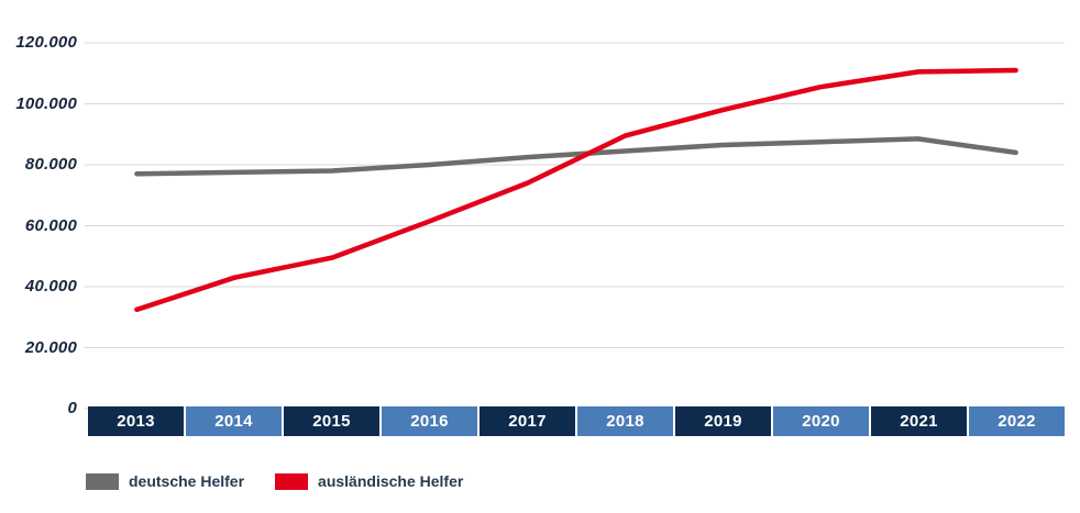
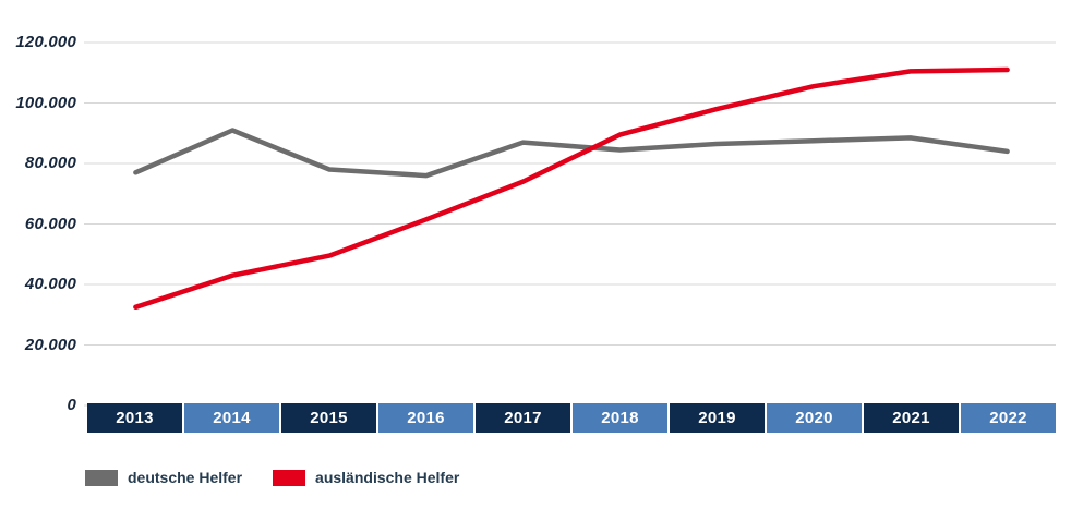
deutsche Helfer/2014: 78000 -> 91000
deutsche Helfer/2016: 80000 -> 76000
deutsche Helfer/2017: 82000 -> 87000
